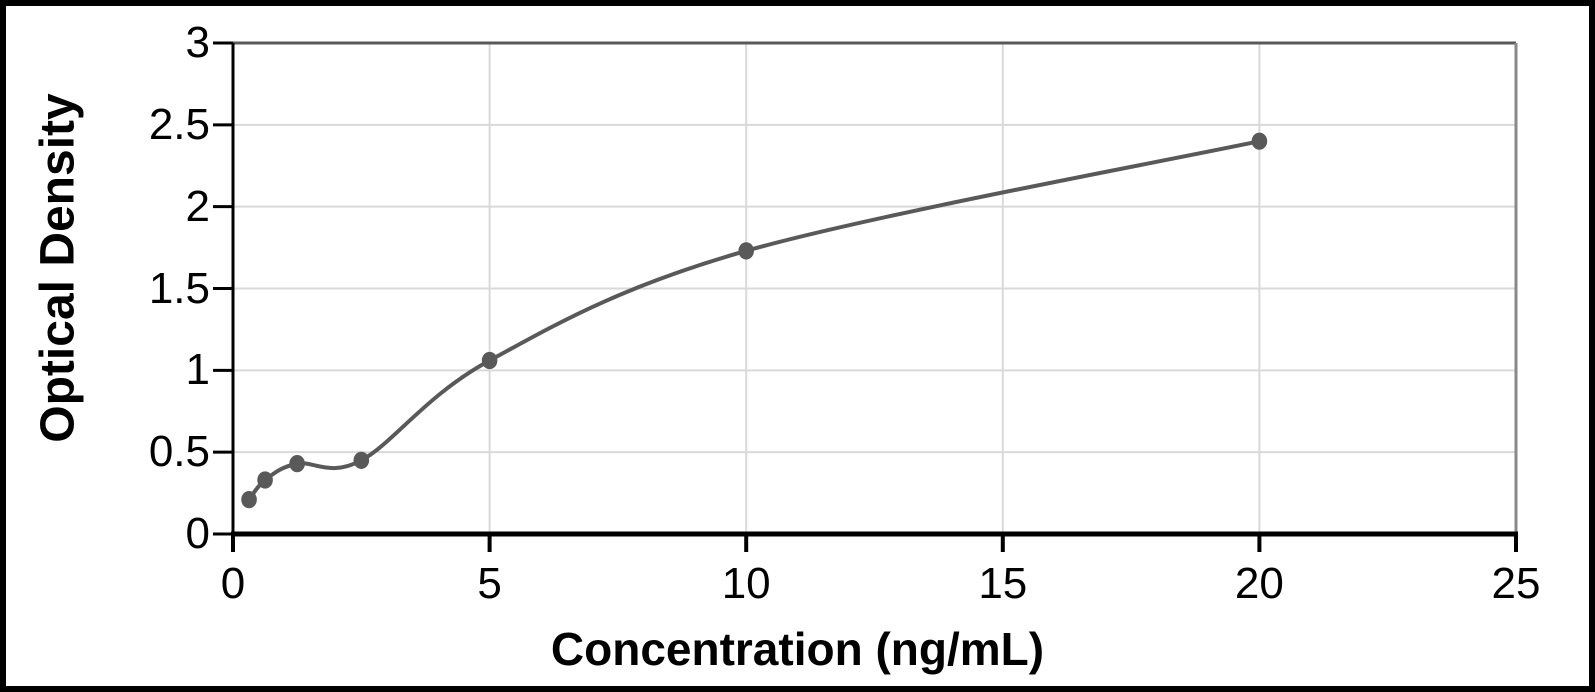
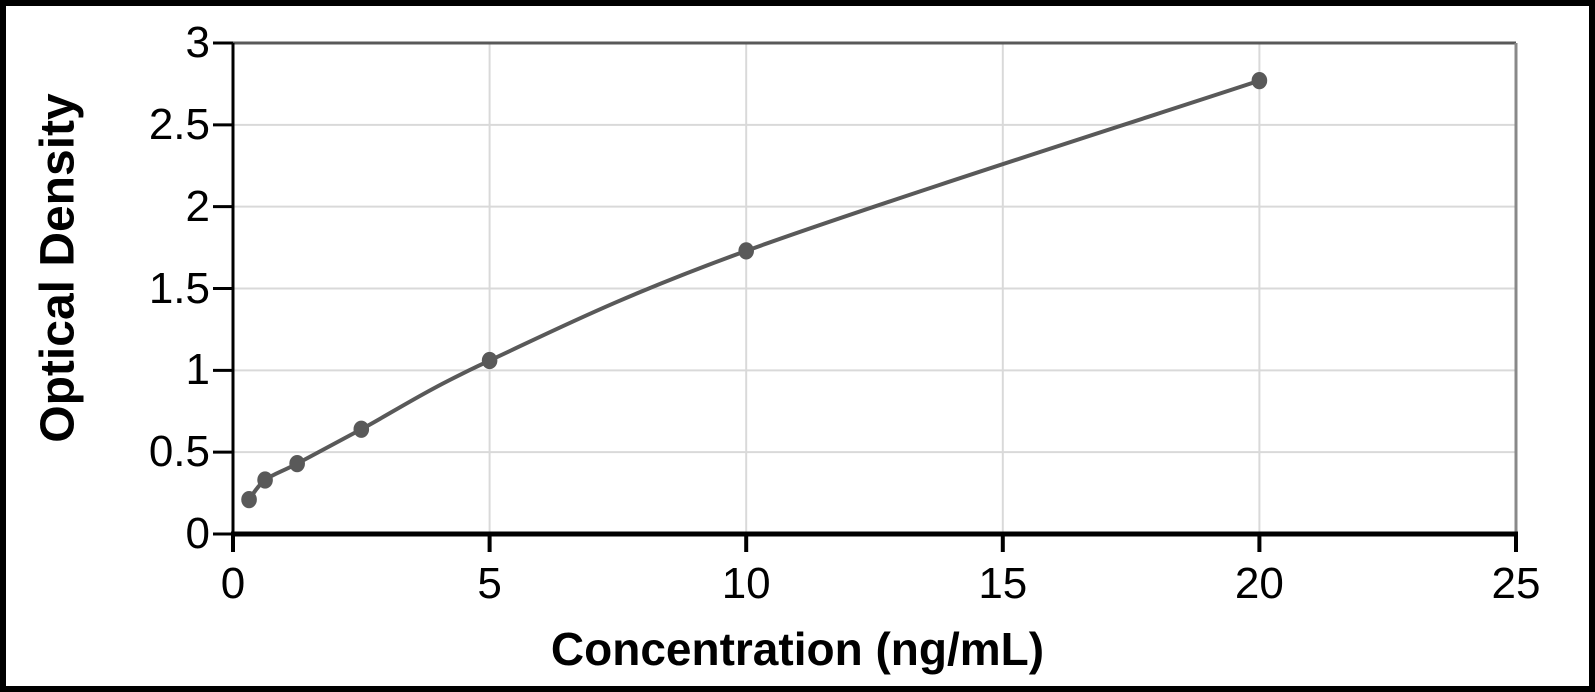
2.5: 0.45 -> 0.64
20: 2.40 -> 2.77
